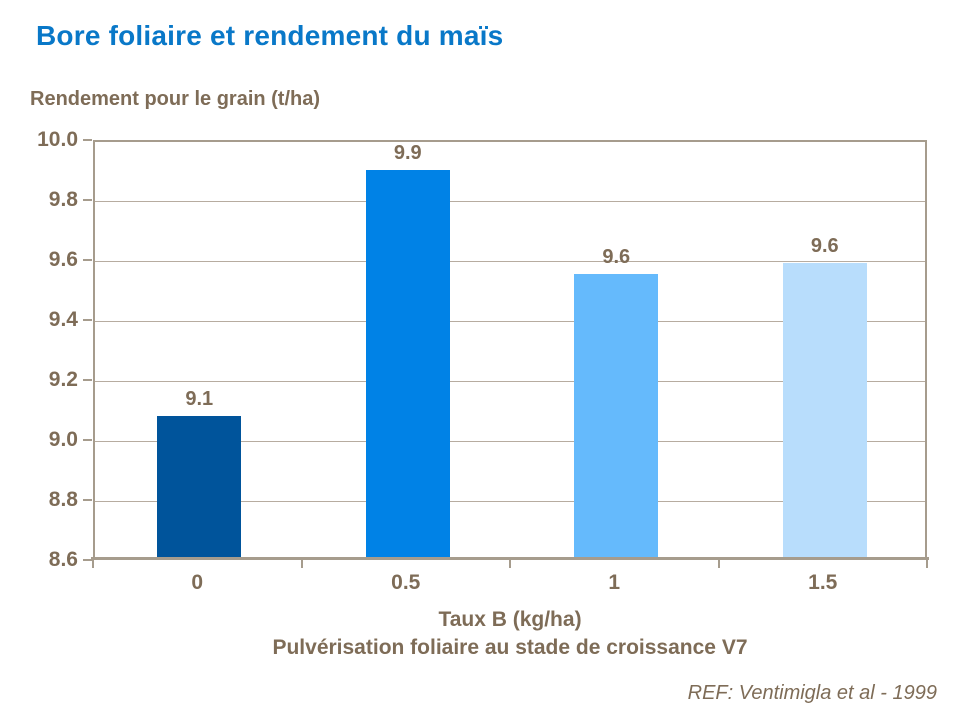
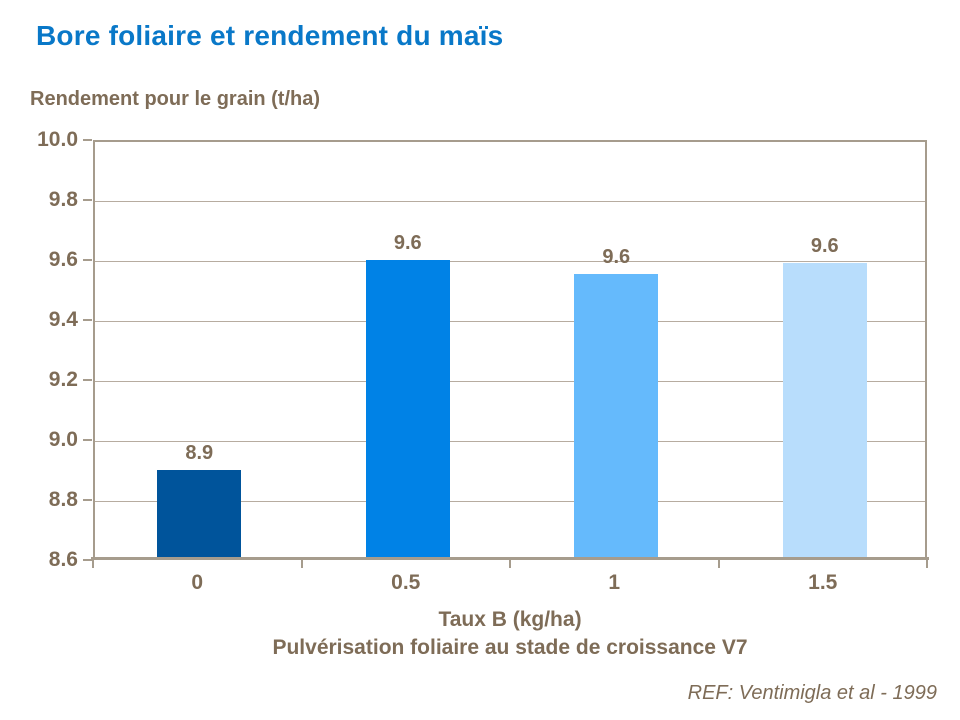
0: 9.1 -> 8.9
0.5: 9.9 -> 9.6
